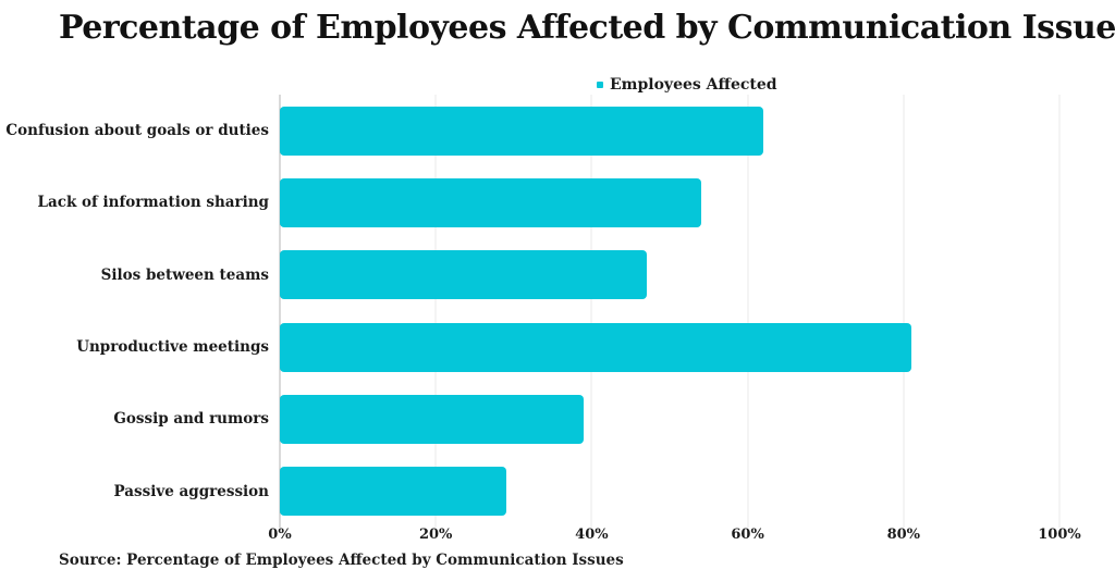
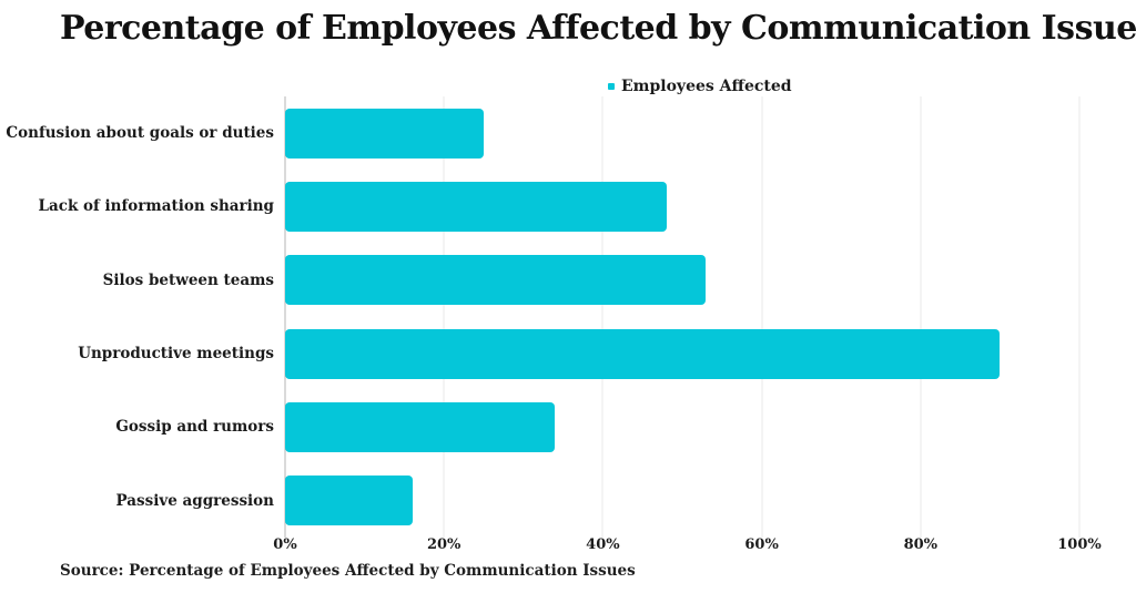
Confusion about goals or duties: 62% -> 25%
Lack of information sharing: 54% -> 48%
Silos between teams: 47% -> 53%
Unproductive meetings: 81% -> 90%
Gossip and rumors: 39% -> 34%
Passive aggression: 29% -> 16%
